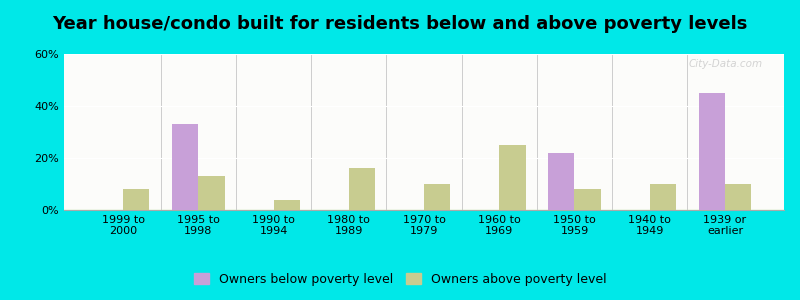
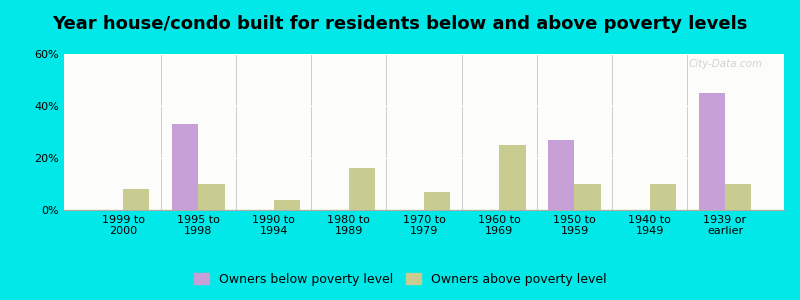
Owners above poverty level/1995 to 1998: 13% -> 10%
Owners above poverty level/1970 to 1979: 10% -> 7%
Owners below poverty level/1950 to 1959: 22% -> 27%
Owners above poverty level/1950 to 1959: 8% -> 10%
